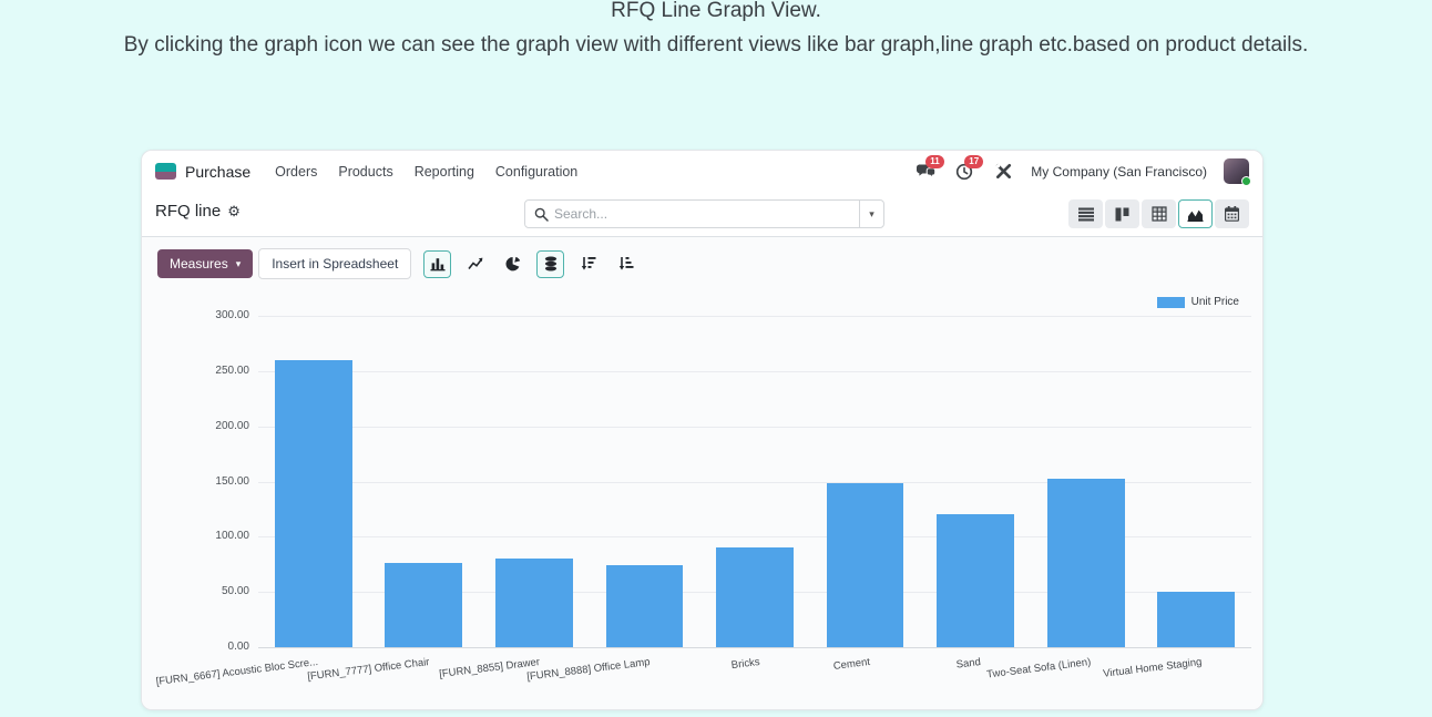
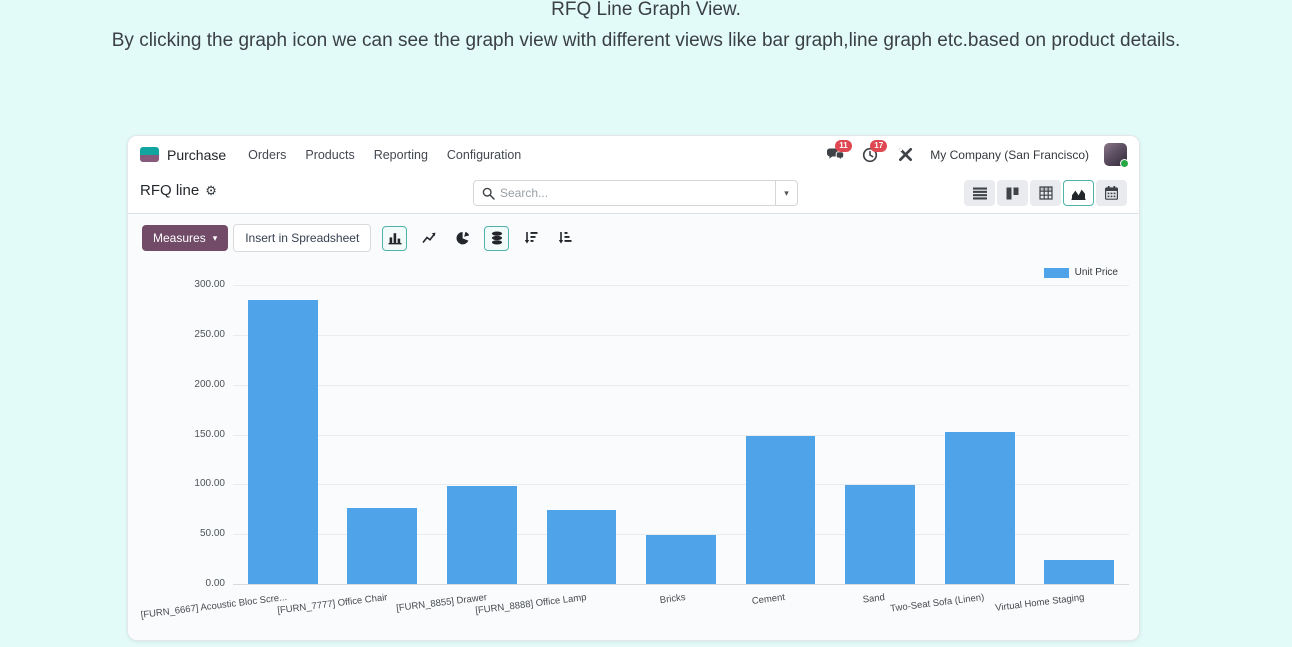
[FURN_6667] Acoustic Bloc Scre...: 260 -> 280
[FURN_8855] Drawer: 80 -> 100
Bricks: 90 -> 50
Sand: 120 -> 100
Virtual Home Staging: 50 -> 20
